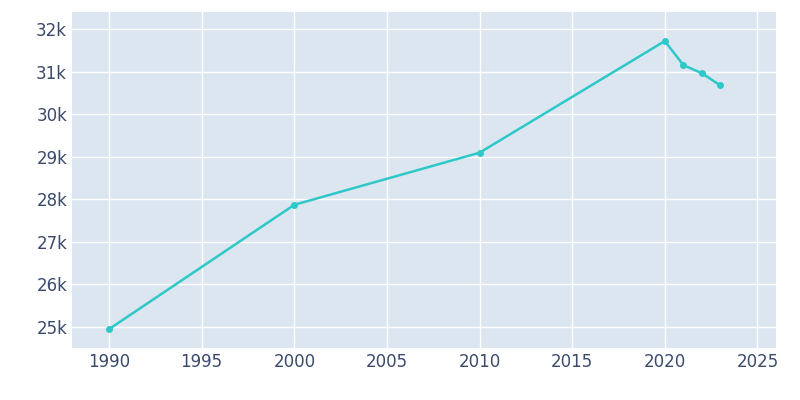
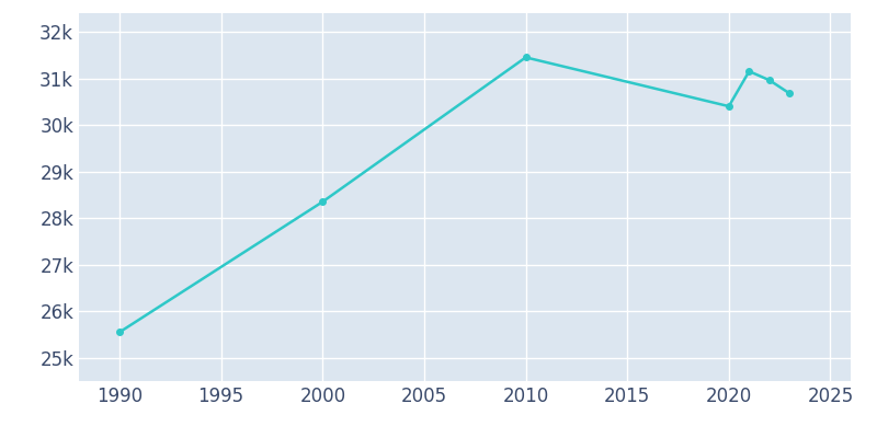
1990: 24.94k -> 25.55k
2000: 27.87k -> 28.35k
2010: 29.09k -> 31.45k
2020: 31.72k -> 30.40k
